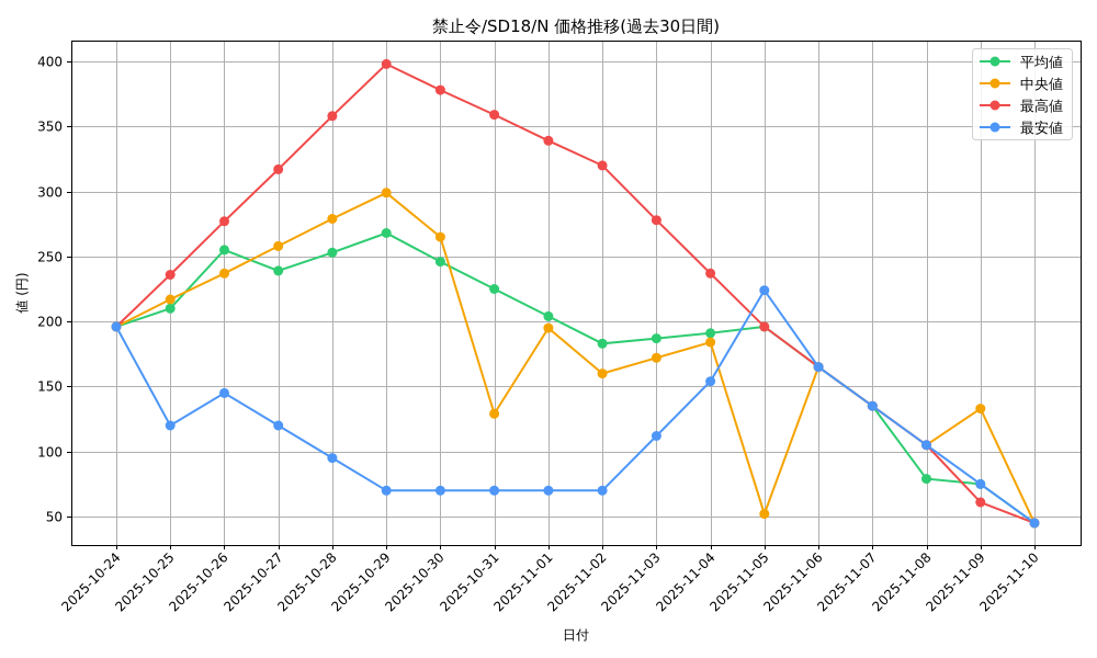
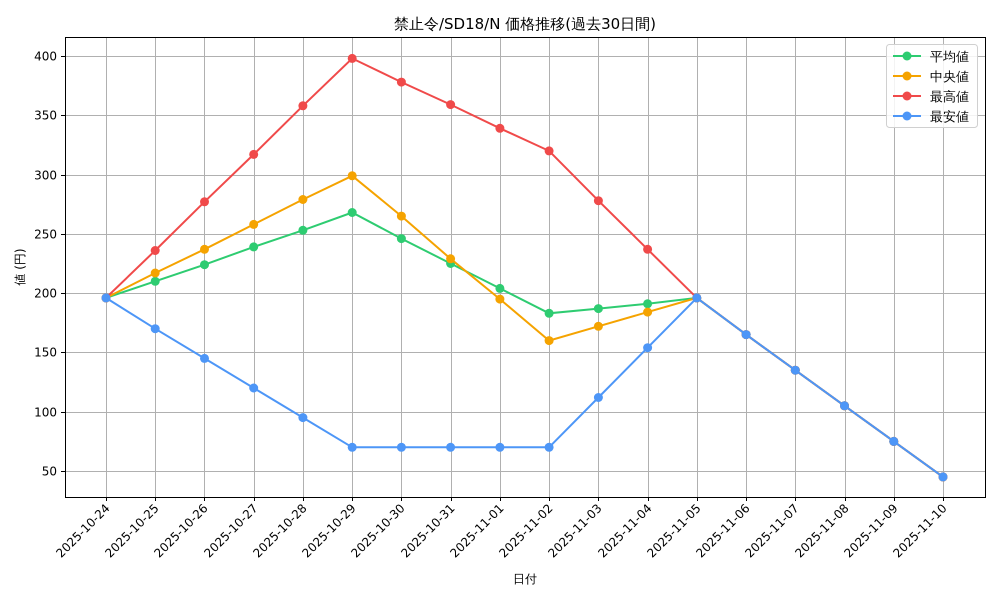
最安値/2025-10-25: 120 -> 170
平均値/2025-10-26: 255 -> 224
中央値/2025-10-31: 129 -> 229
中央値/2025-11-05: 52 -> 196
最安値/2025-11-05: 224 -> 196
平均値/2025-11-08: 79 -> 105
中央値/2025-11-09: 133 -> 75
最高値/2025-11-09: 61 -> 75
